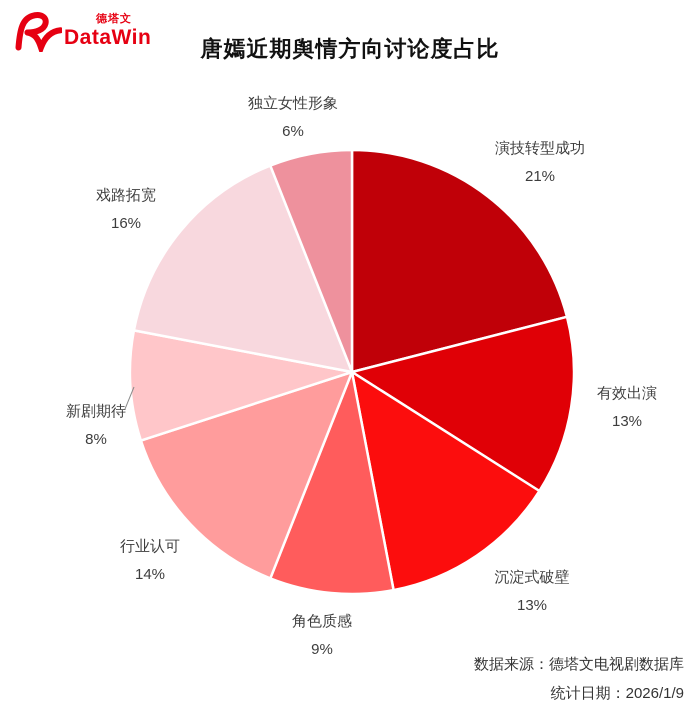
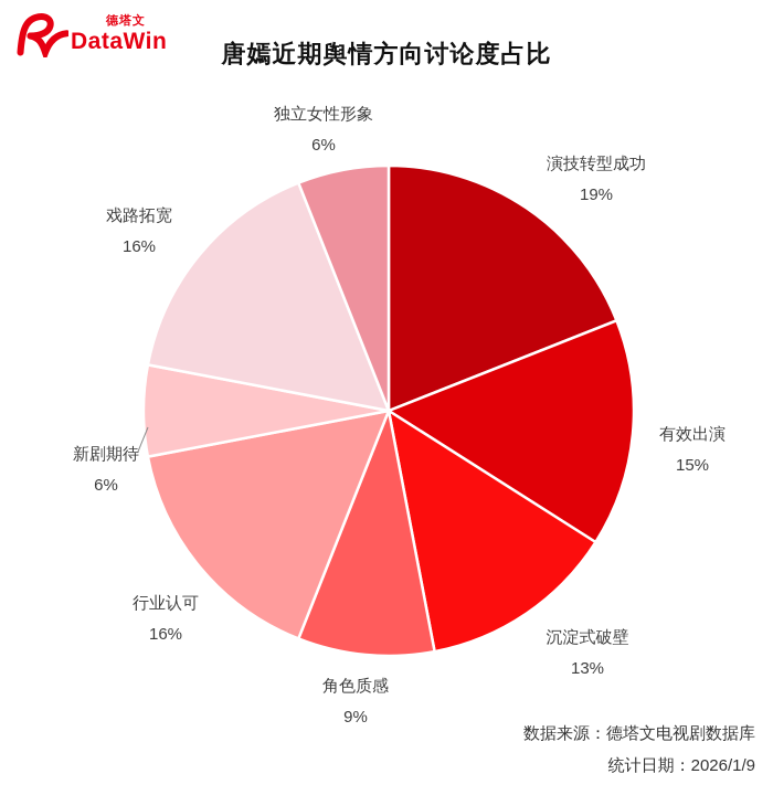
演技转型成功: 21% -> 19%
有效出演: 13% -> 15%
行业认可: 14% -> 16%
新剧期待: 8% -> 6%
